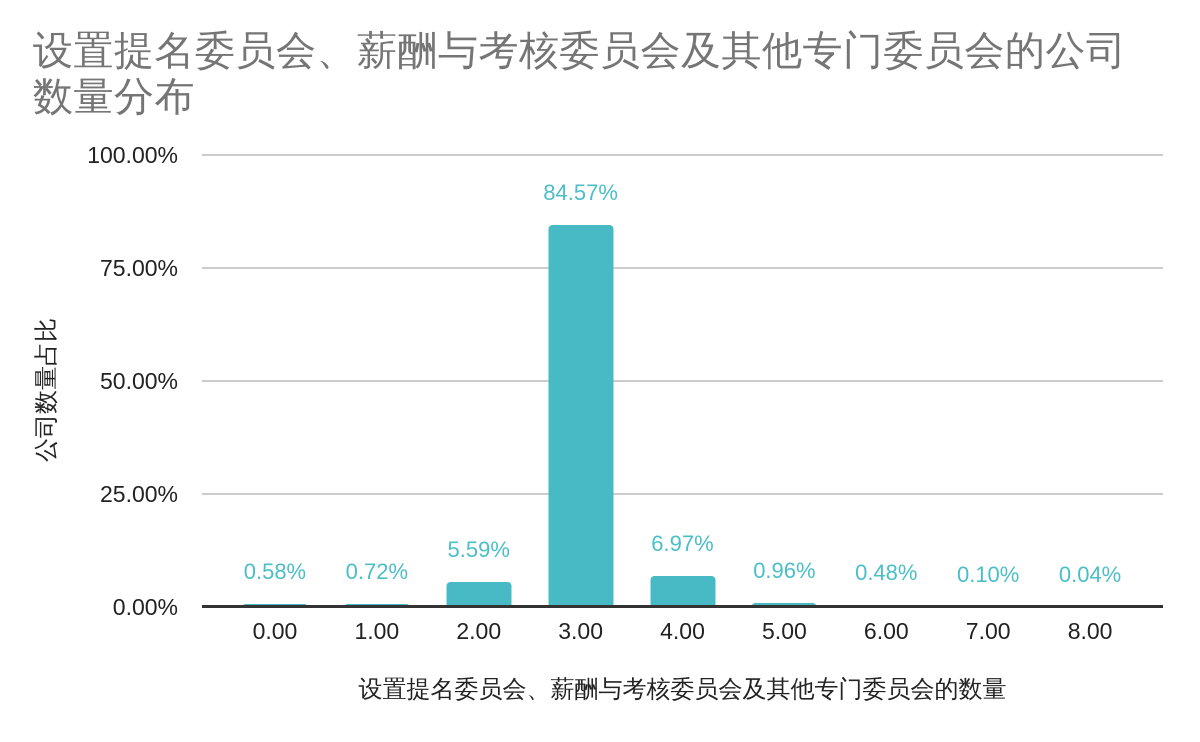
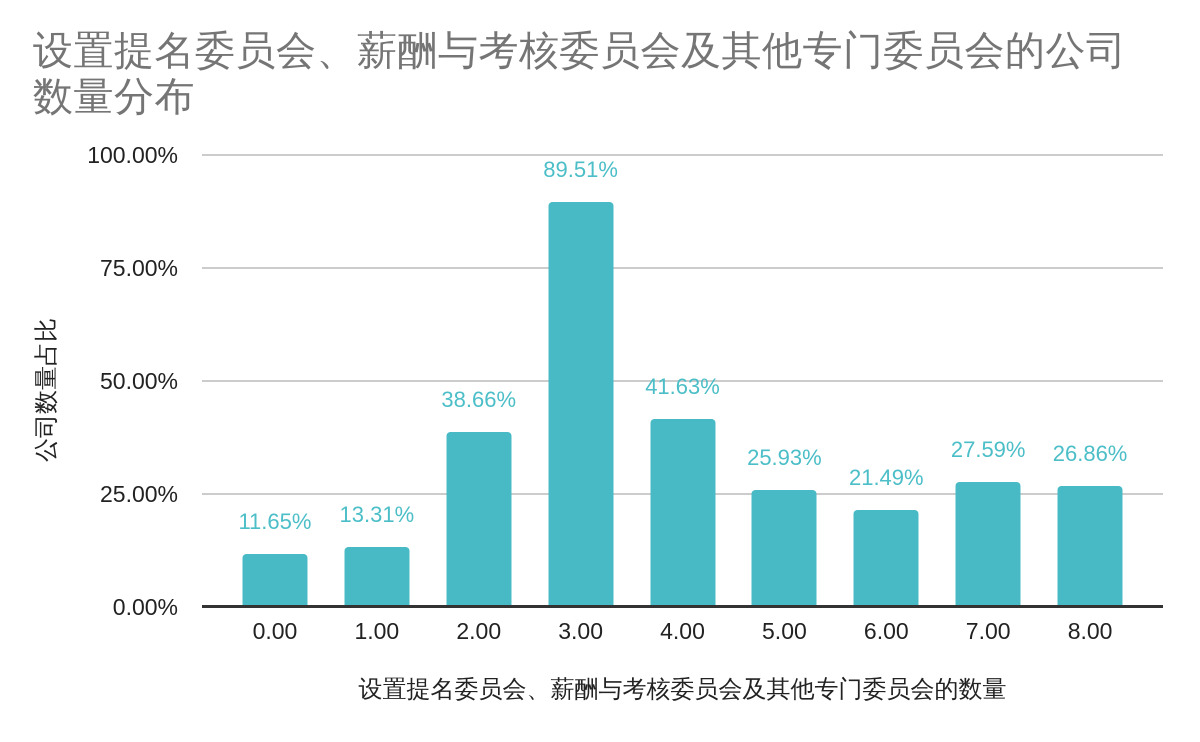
0.00: 0.58% -> 11.65%
1.00: 0.72% -> 13.31%
2.00: 5.59% -> 38.66%
3.00: 84.57% -> 89.51%
4.00: 6.97% -> 41.63%
5.00: 0.96% -> 25.93%
6.00: 0.48% -> 21.49%
7.00: 0.10% -> 27.59%
8.00: 0.04% -> 26.86%
